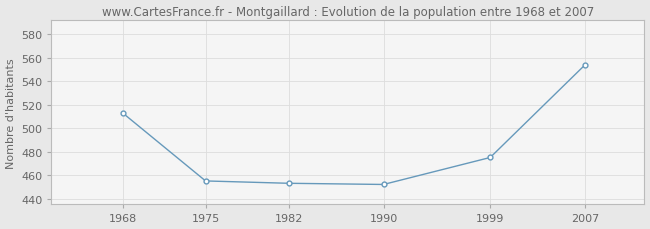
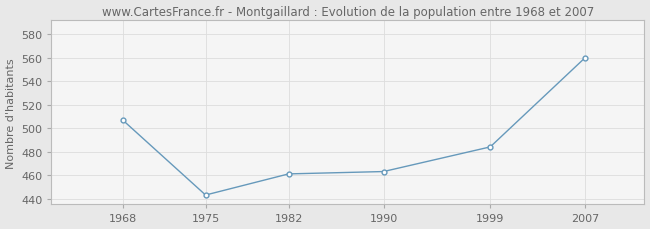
1968: 513 -> 507
1975: 455 -> 443
1982: 453 -> 461
1990: 452 -> 463
1999: 475 -> 484
2007: 554 -> 560
